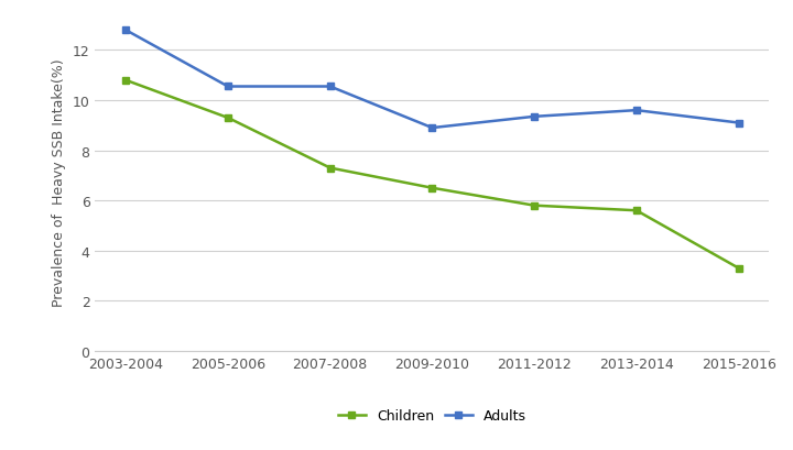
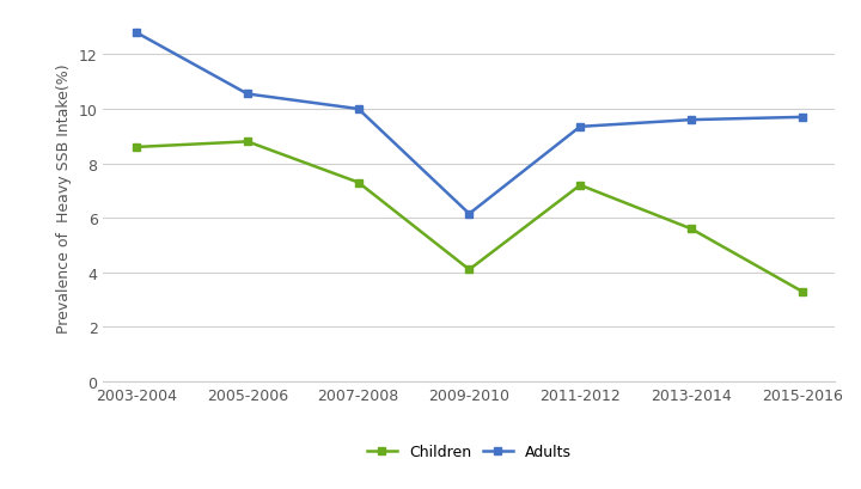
Children/2003-2004: 10.8 -> 8.6
Children/2005-2006: 9.3 -> 8.8
Adults/2007-2008: 10.55 -> 10.00
Children/2009-2010: 6.5 -> 4.1
Adults/2009-2010: 8.90 -> 6.15
Children/2011-2012: 5.8 -> 7.2
Adults/2015-2016: 9.10 -> 9.70
